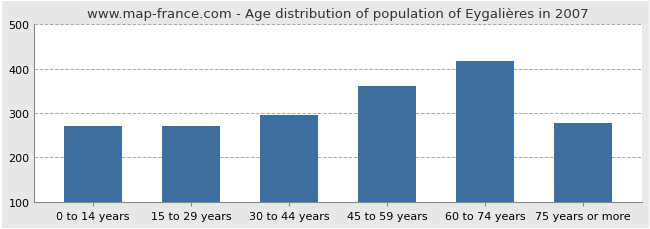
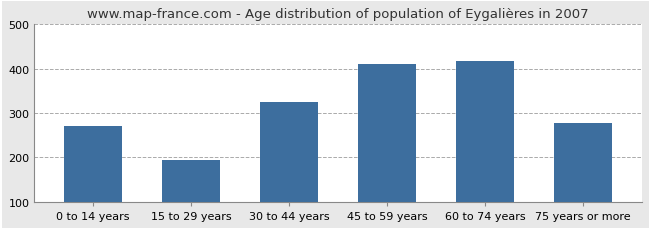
15 to 29 years: 270 -> 195
30 to 44 years: 295 -> 325
45 to 59 years: 360 -> 410
